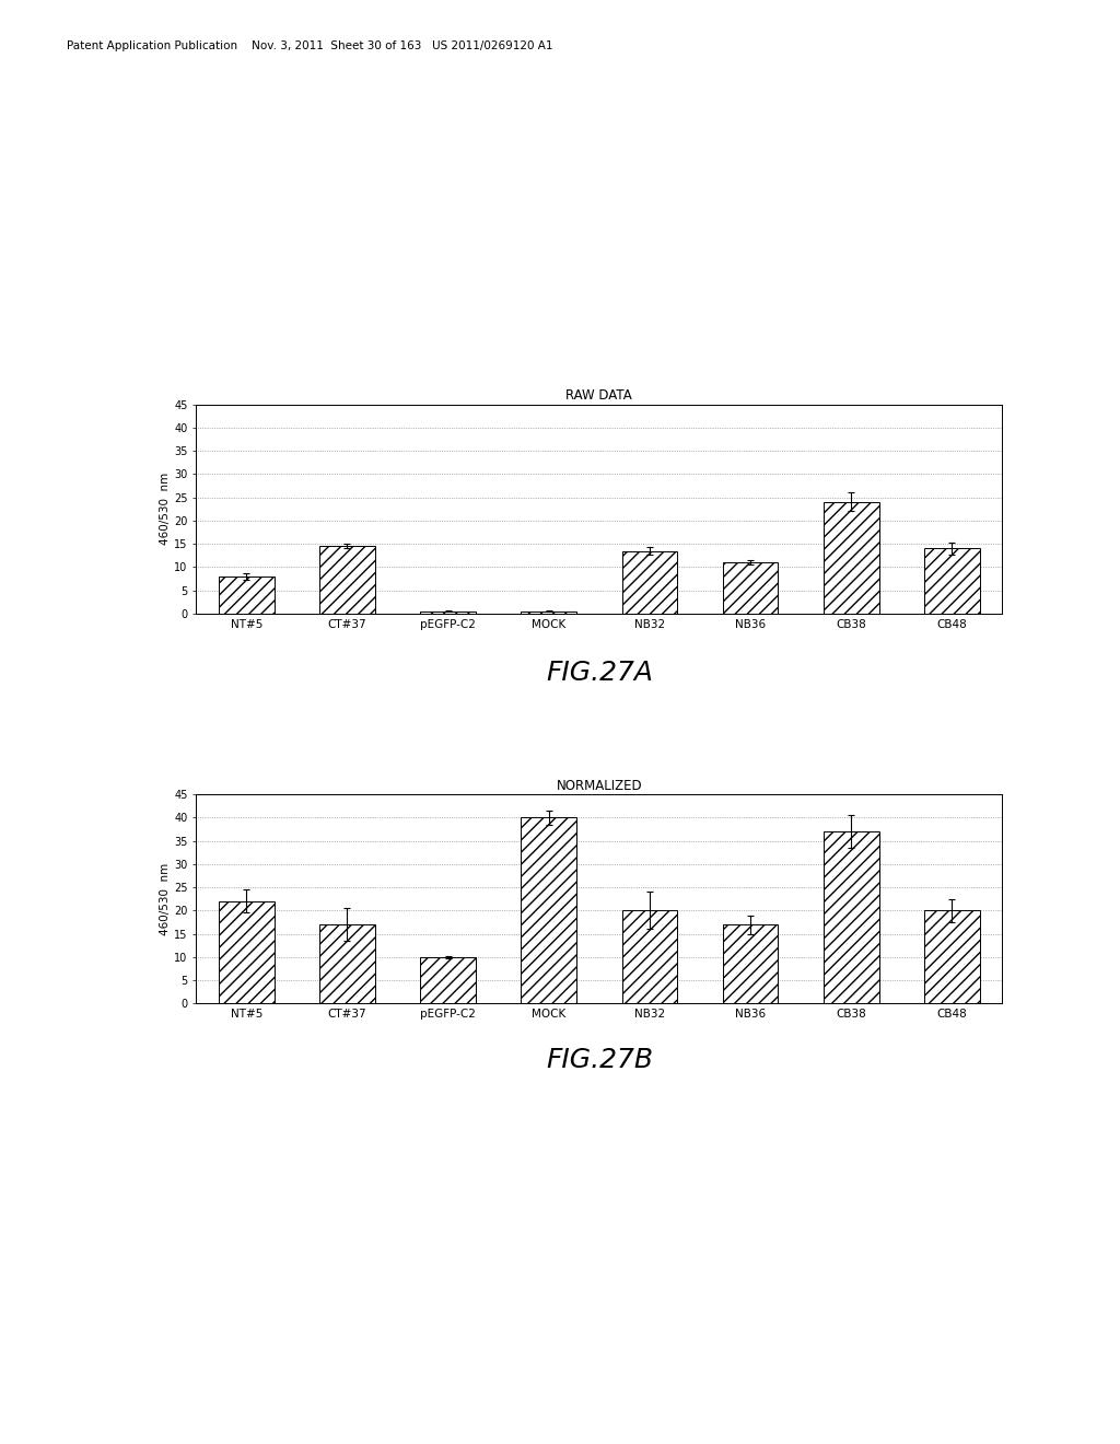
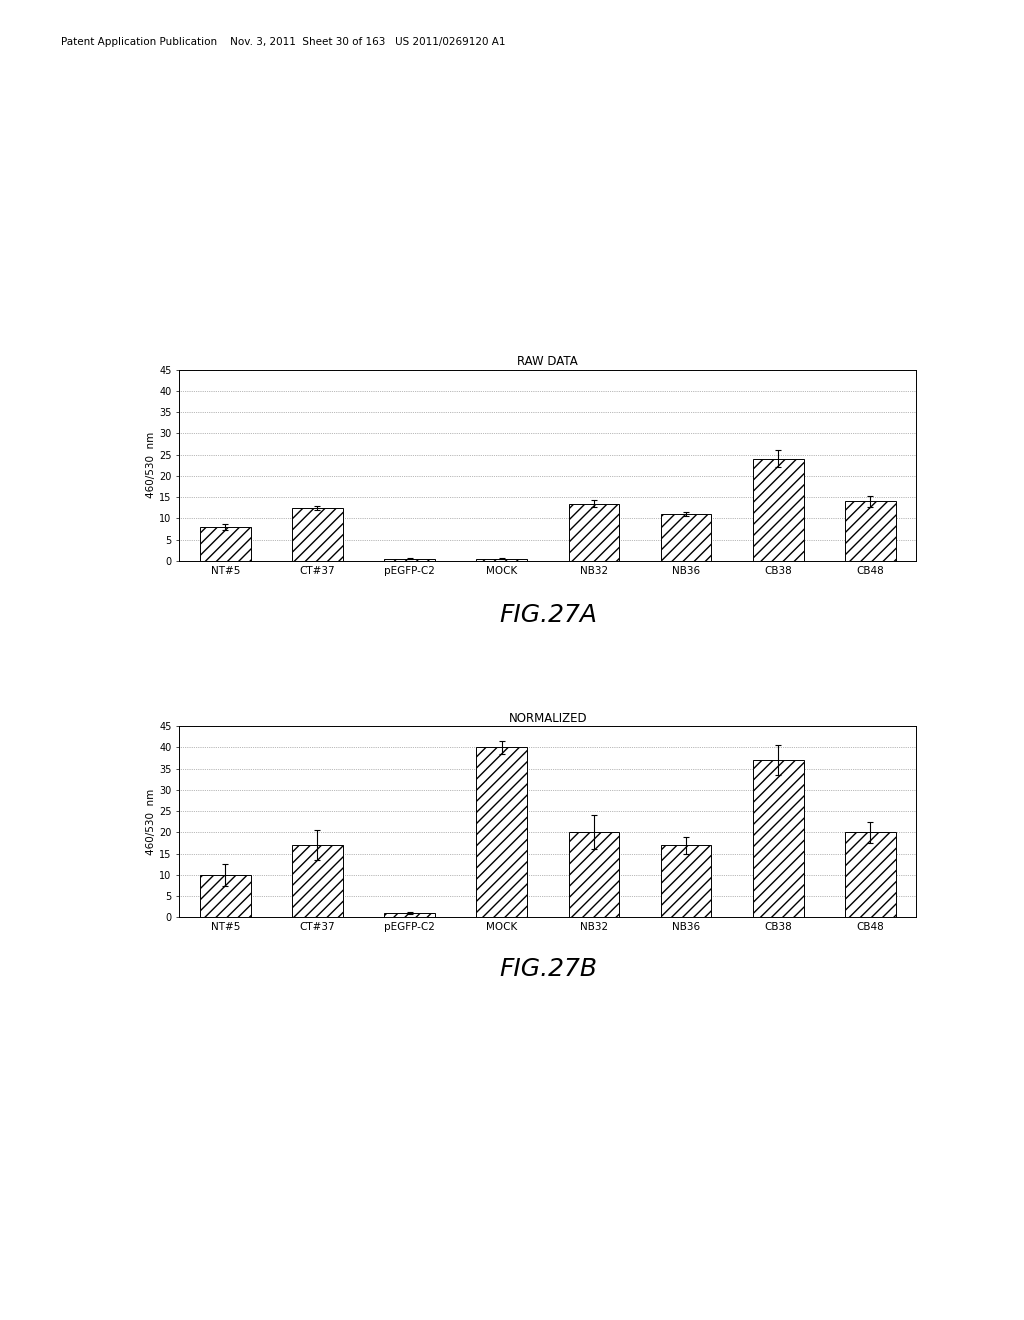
RAW DATA/CT#37: 14.5 -> 12.5
NORMALIZED/NT#5: 22 -> 10
NORMALIZED/pEGFP-C2: 10 -> 1
